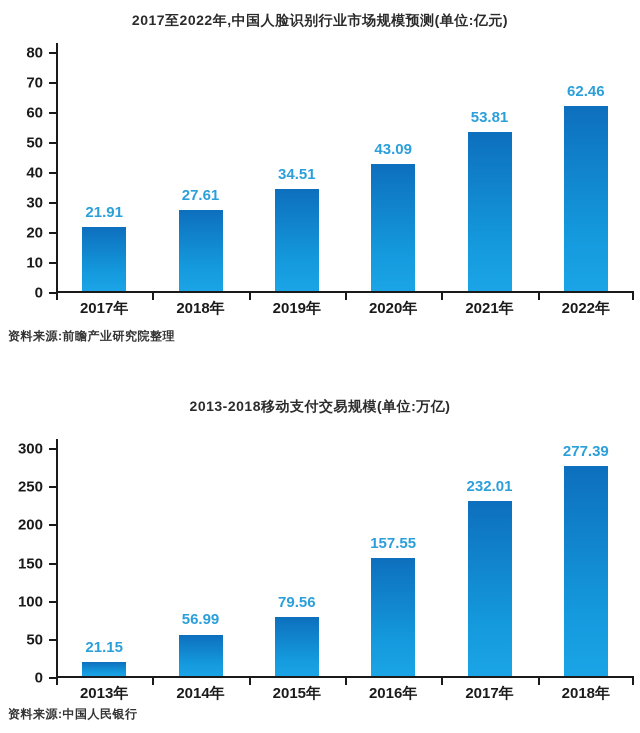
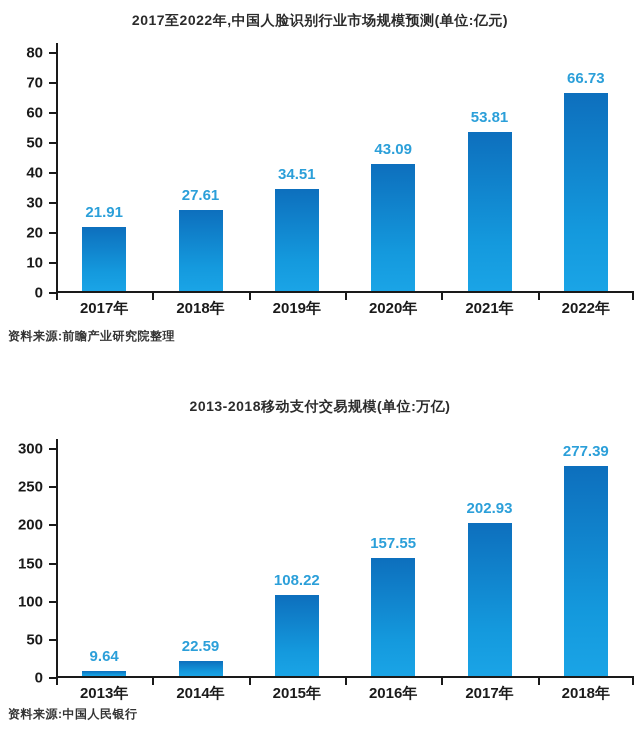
2017至2022年,中国人脸识别行业市场规模预测(单位:亿元)/2022年: 62.46 -> 66.73
2013-2018移动支付交易规模(单位:万亿)/2013年: 21.15 -> 9.64
2013-2018移动支付交易规模(单位:万亿)/2014年: 56.99 -> 22.59
2013-2018移动支付交易规模(单位:万亿)/2015年: 79.56 -> 108.22
2013-2018移动支付交易规模(单位:万亿)/2017年: 232.01 -> 202.93
